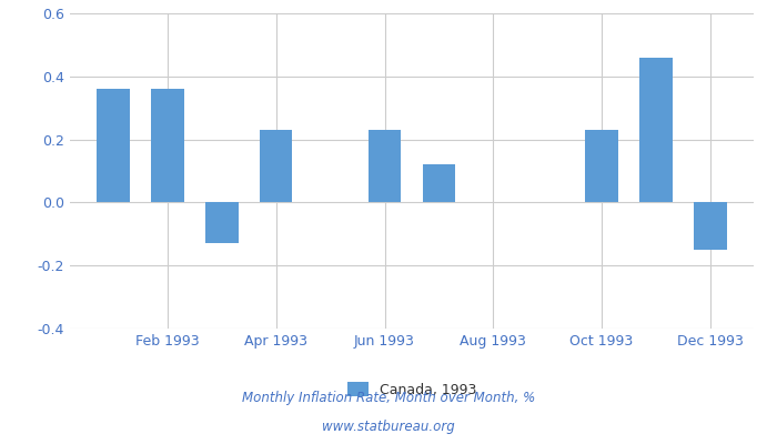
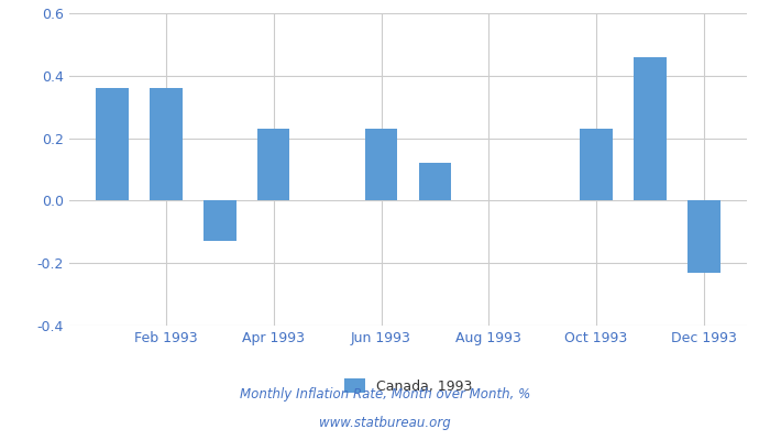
Dec 1993: -0.15 -> -0.23
